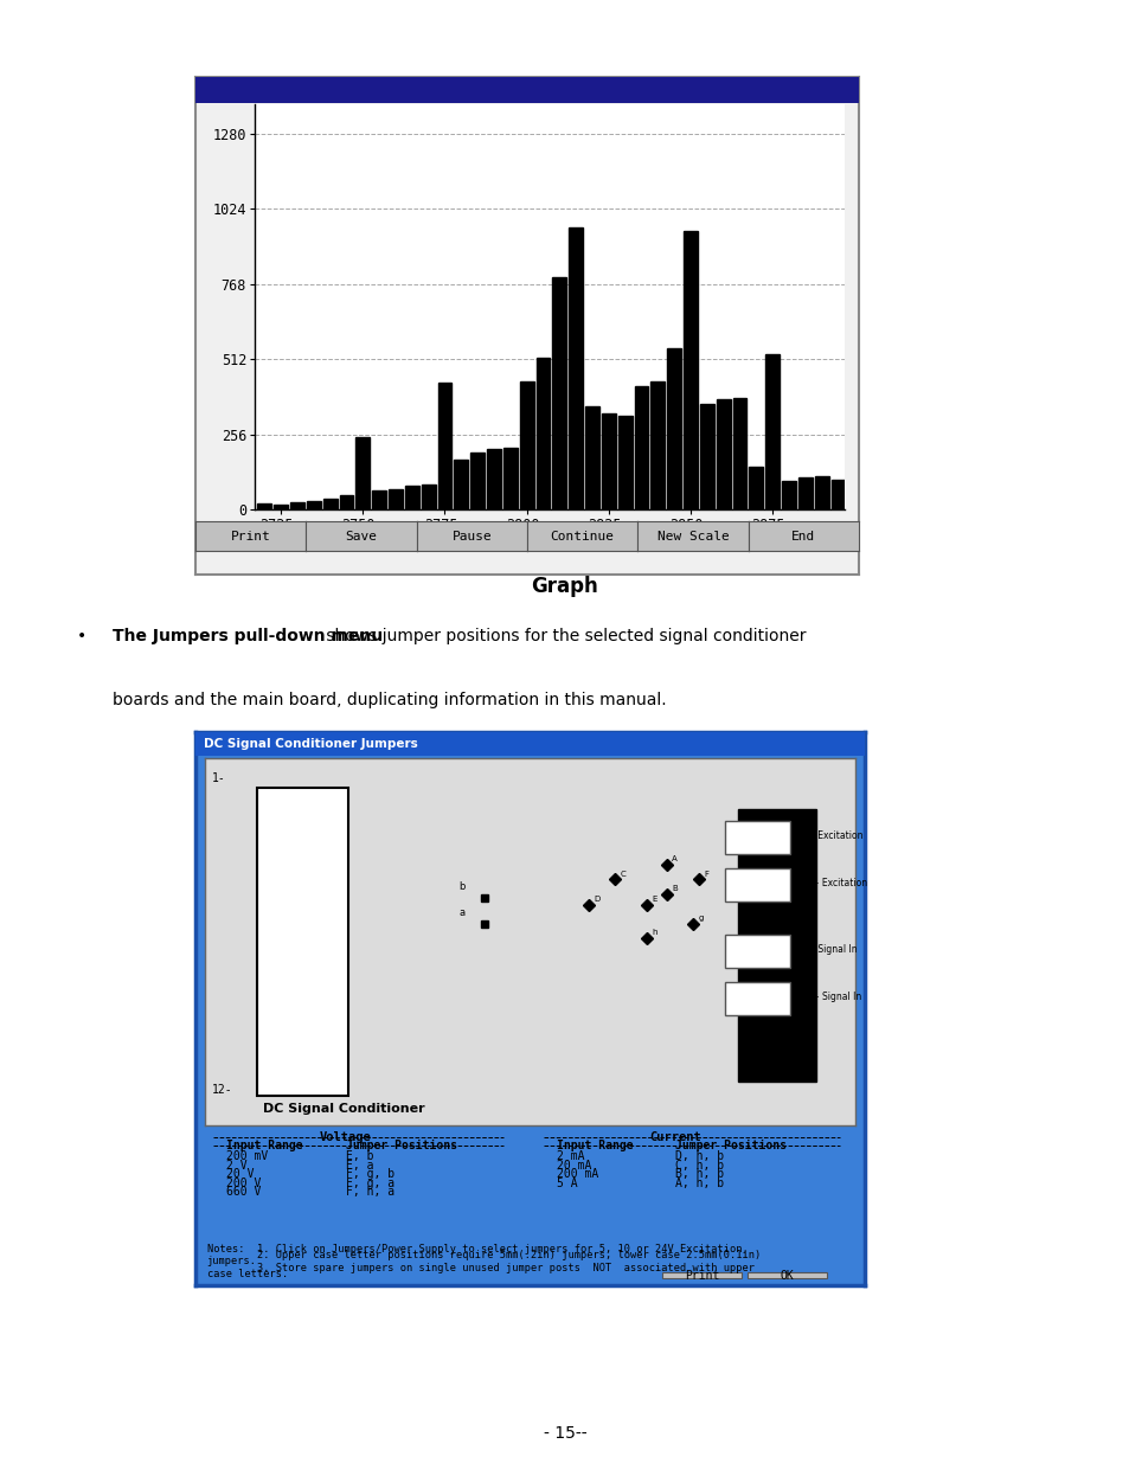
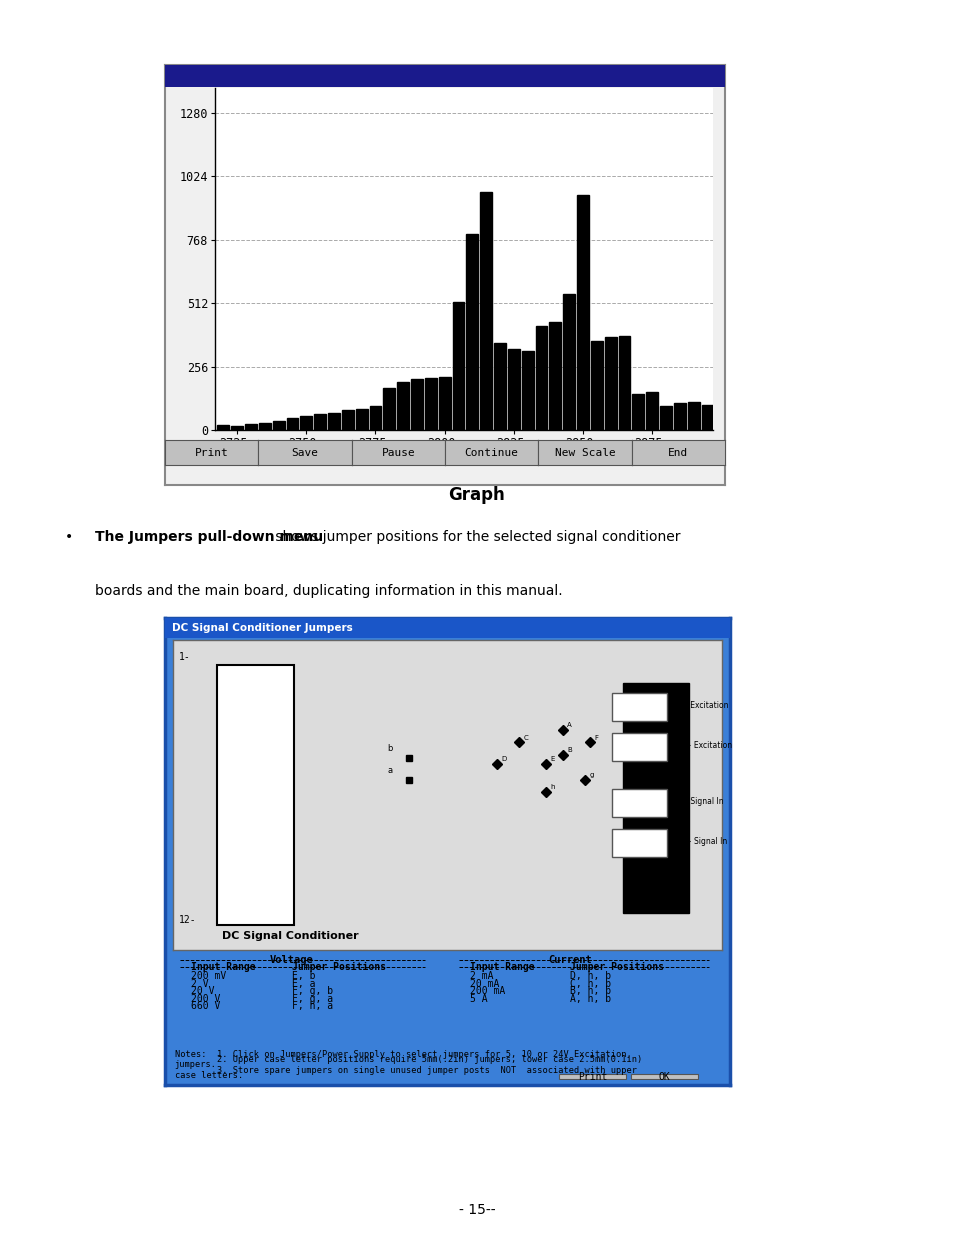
2750.: 245 -> 55
2775.: 430 -> 95
2800.: 435 -> 215
2875.: 530 -> 155
